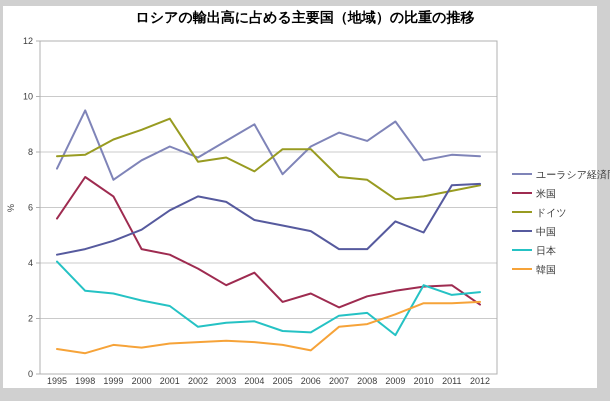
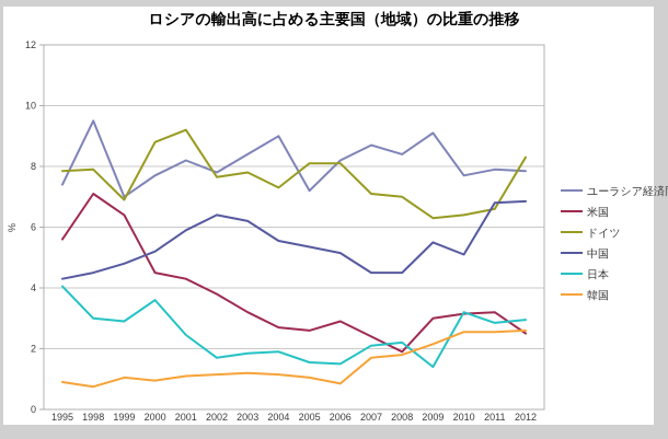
ドイツ/1999: 8.4 -> 6.9
日本/2000: 2.6 -> 3.6
米国/2004: 3.6 -> 2.7
米国/2008: 2.8 -> 1.9
ドイツ/2012: 6.8 -> 8.3
